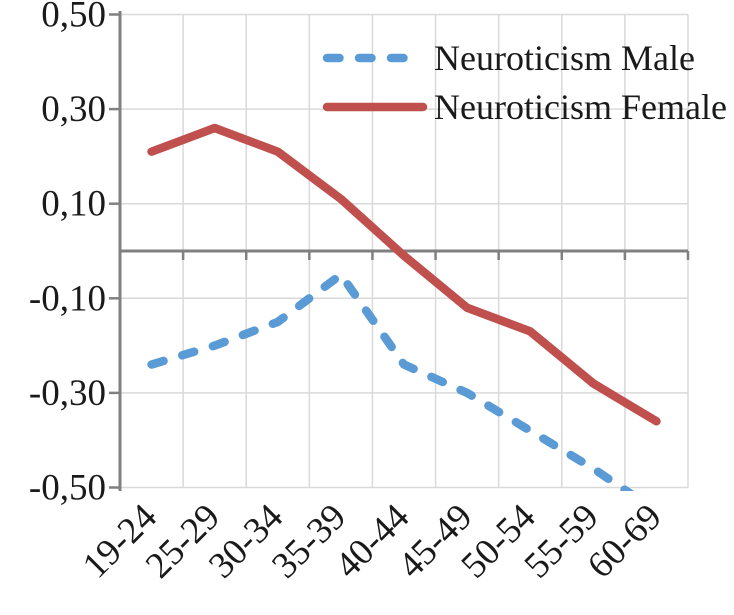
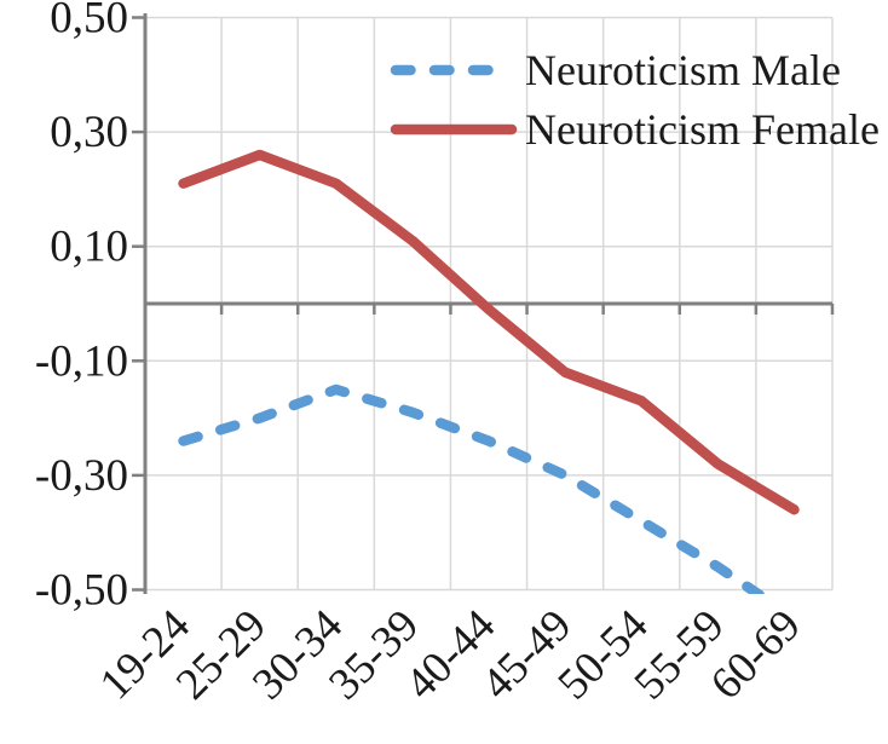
Neuroticism Male/35-39: -0,05 -> -0,19
